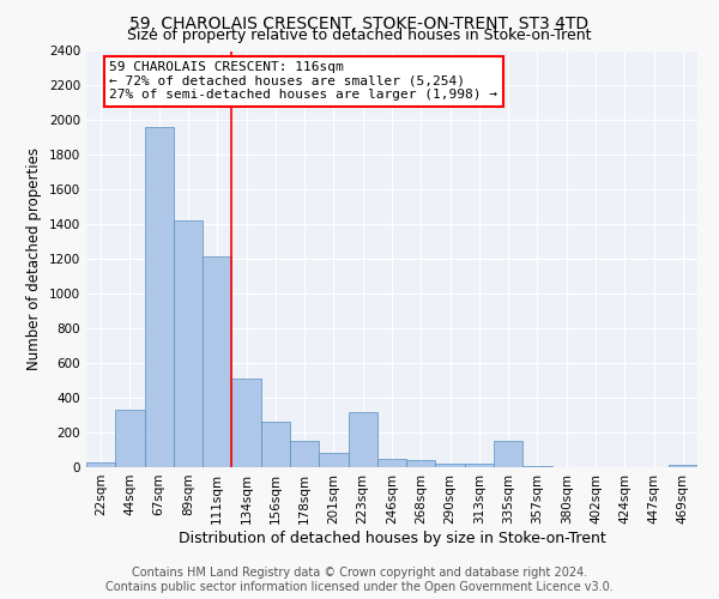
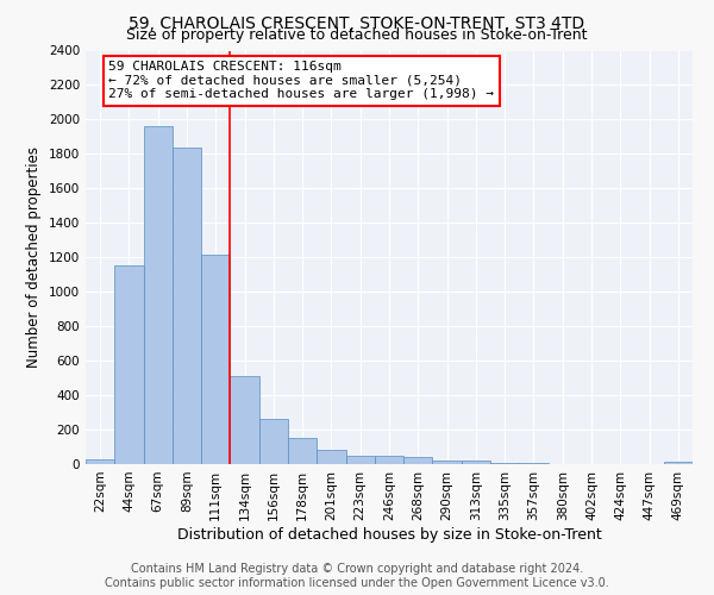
44sqm: 330 -> 1150
89sqm: 1420 -> 1840
223sqm: 320 -> 50
335sqm: 150 -> 10
